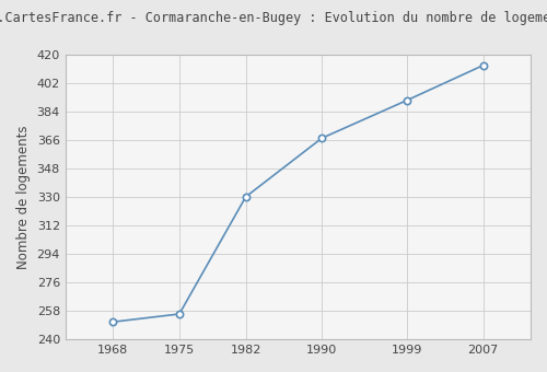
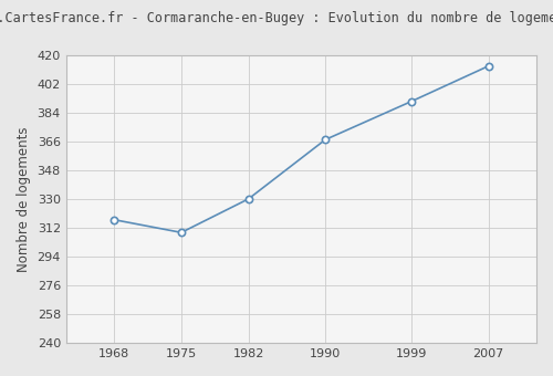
1968: 251 -> 317
1975: 256 -> 309
